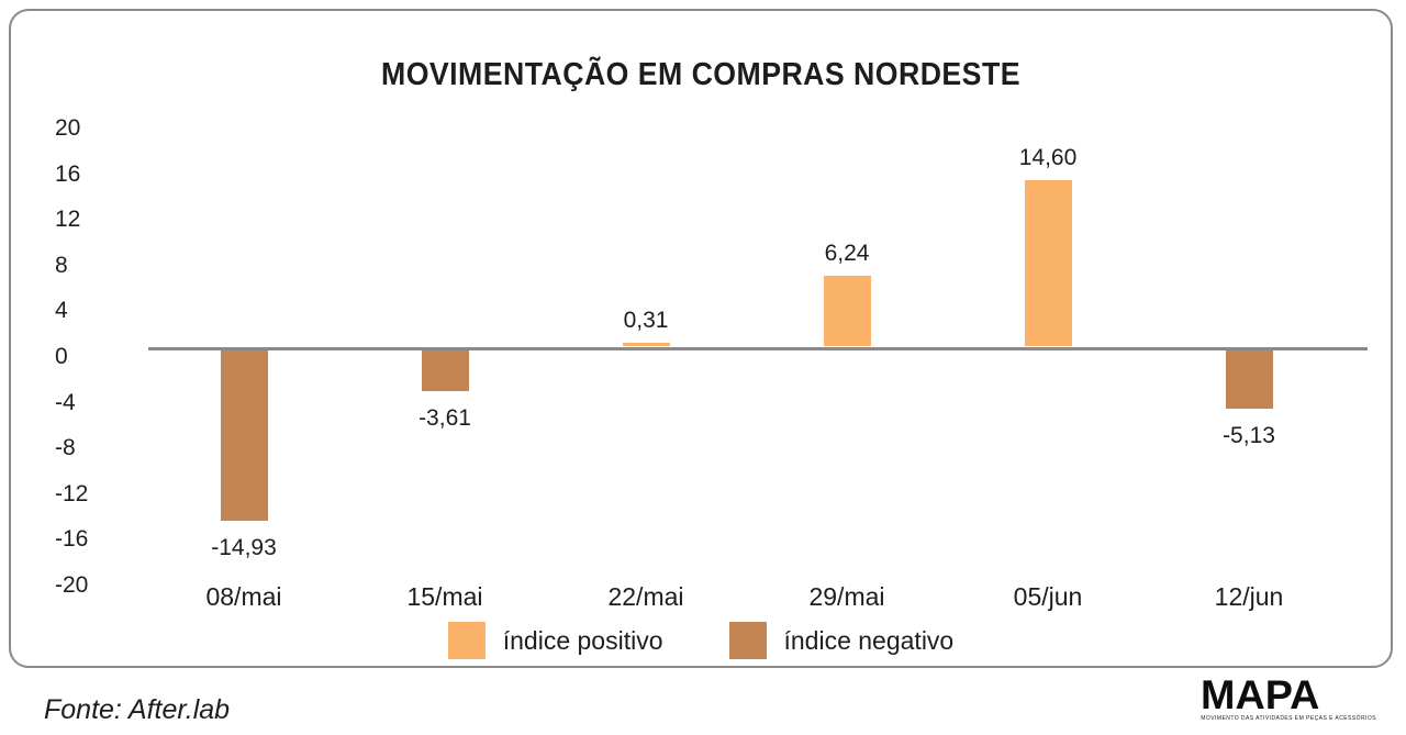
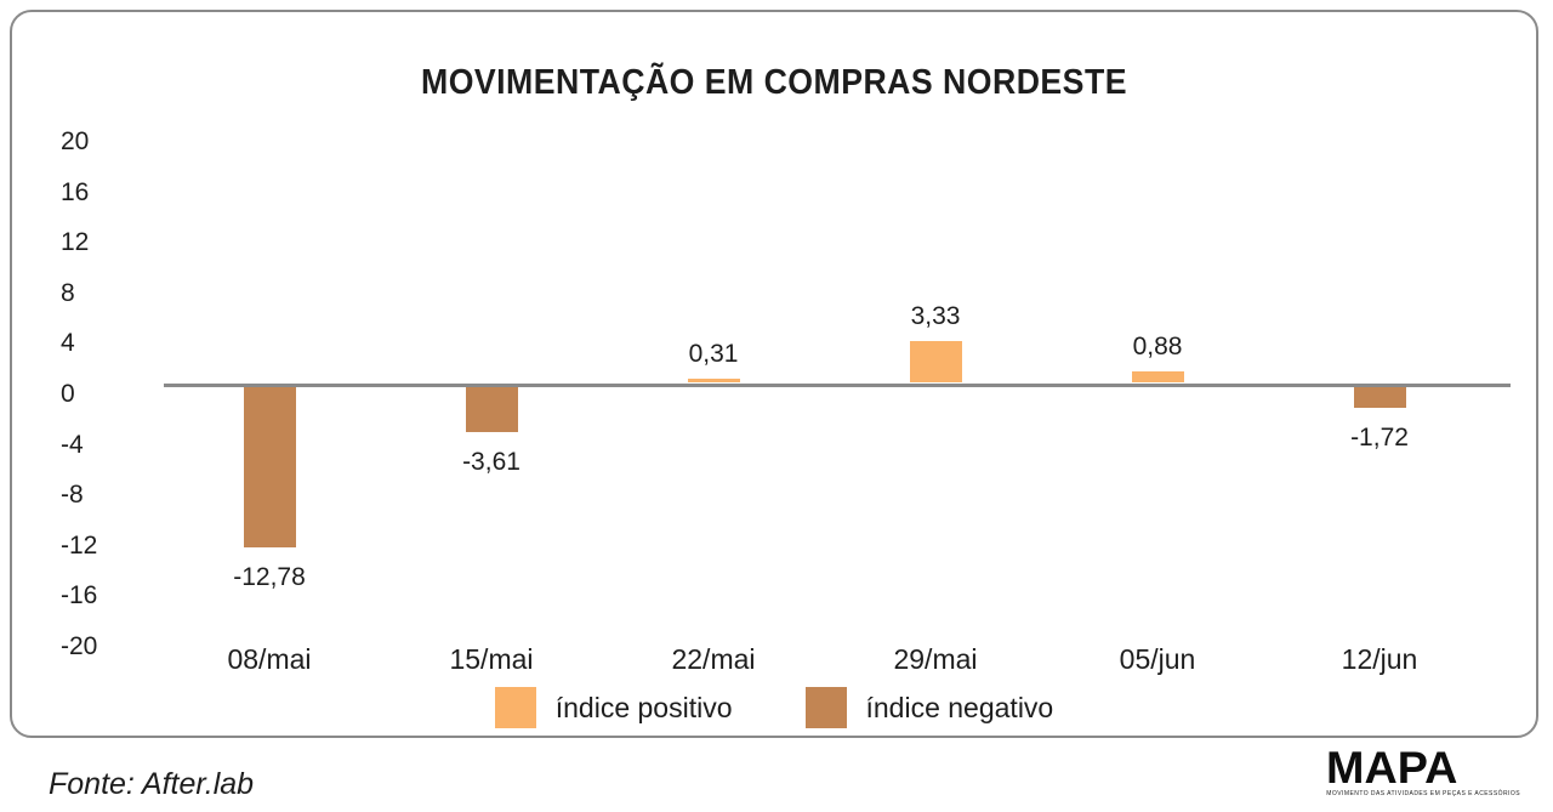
08/mai: -14,93 -> -12,78
29/mai: 6,24 -> 3,33
05/jun: 14,60 -> 0,88
12/jun: -5,13 -> -1,72
